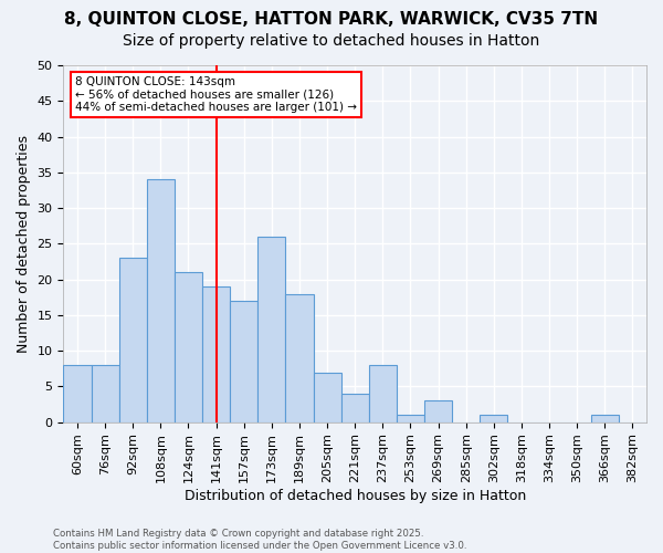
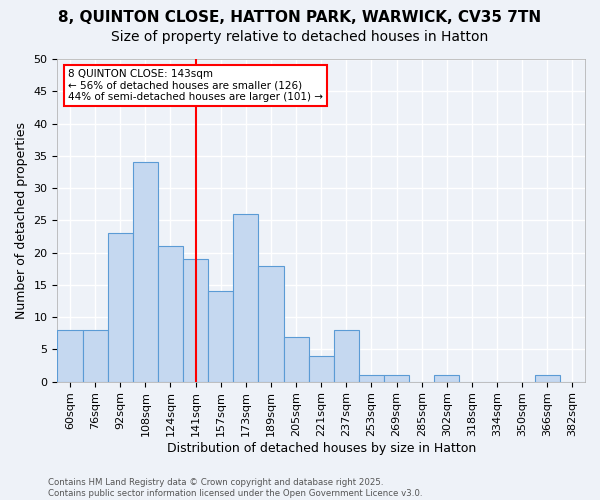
157sqm: 17 -> 14
269sqm: 3 -> 1
